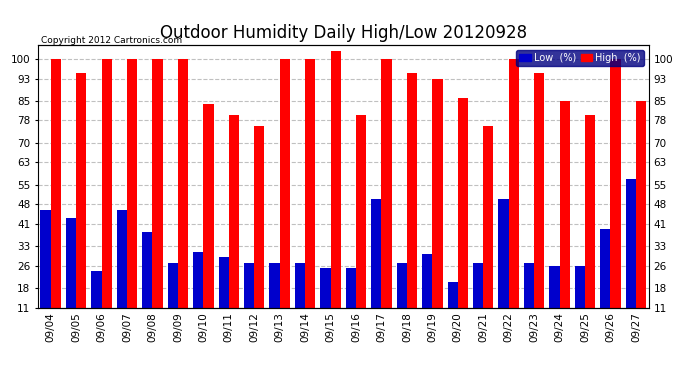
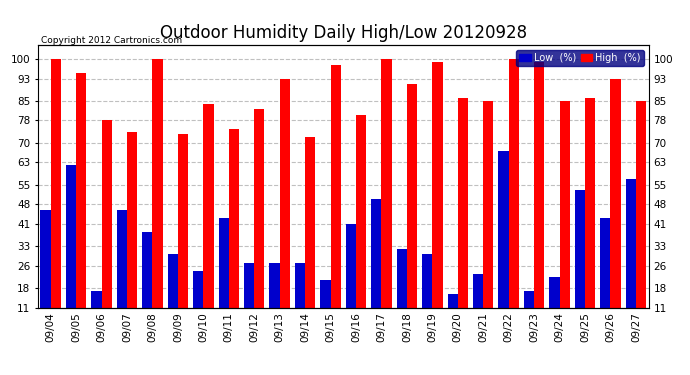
Low (%)/09/05: 43 -> 62
Low (%)/09/06: 24 -> 17
High (%)/09/06: 100 -> 78
High (%)/09/07: 100 -> 74
Low (%)/09/09: 27 -> 30
High (%)/09/09: 100 -> 73
Low (%)/09/10: 31 -> 24
Low (%)/09/11: 29 -> 43
High (%)/09/11: 80 -> 75
High (%)/09/12: 76 -> 82
High (%)/09/13: 100 -> 93
High (%)/09/14: 100 -> 72
Low (%)/09/15: 25 -> 21
High (%)/09/15: 103 -> 98
Low (%)/09/16: 25 -> 41
Low (%)/09/18: 27 -> 32
High (%)/09/18: 95 -> 91
High (%)/09/19: 93 -> 99
Low (%)/09/20: 20 -> 16
Low (%)/09/21: 27 -> 23
High (%)/09/21: 76 -> 85
Low (%)/09/22: 50 -> 67
Low (%)/09/23: 27 -> 17
High (%)/09/23: 95 -> 99
Low (%)/09/24: 26 -> 22
Low (%)/09/25: 26 -> 53
High (%)/09/25: 80 -> 86
Low (%)/09/26: 39 -> 43
High (%)/09/26: 100 -> 93
